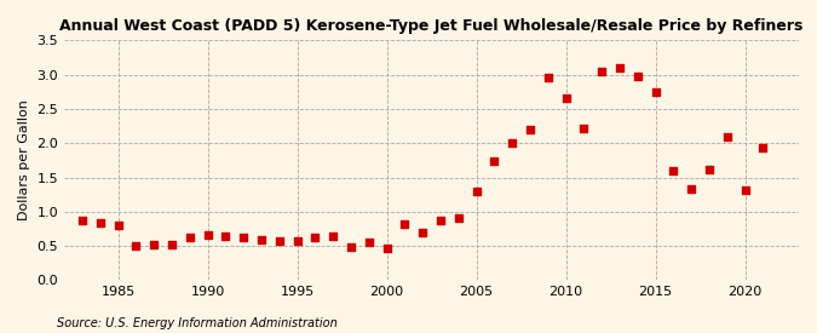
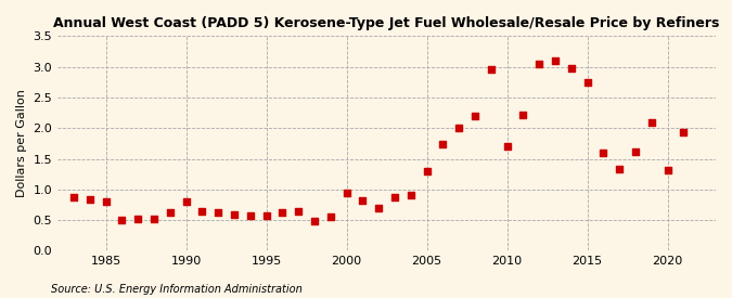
1990: 0.66 -> 0.80
2000: 0.46 -> 0.95
2010: 2.66 -> 1.70
